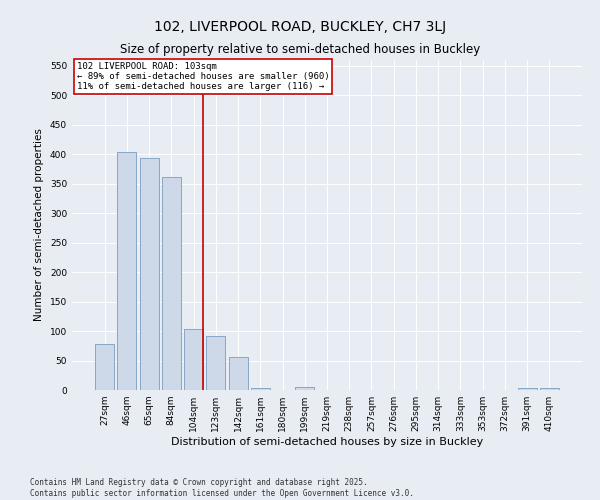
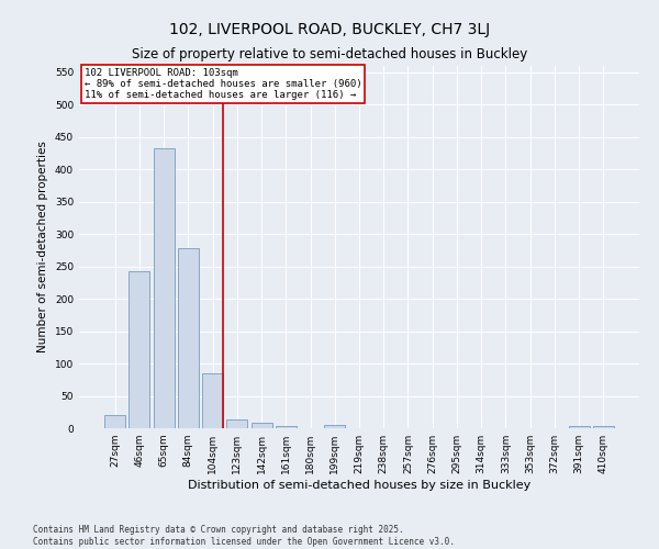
27sqm: 78 -> 20
46sqm: 404 -> 243
65sqm: 394 -> 433
84sqm: 362 -> 278
104sqm: 104 -> 85
123sqm: 92 -> 13
142sqm: 56 -> 8
